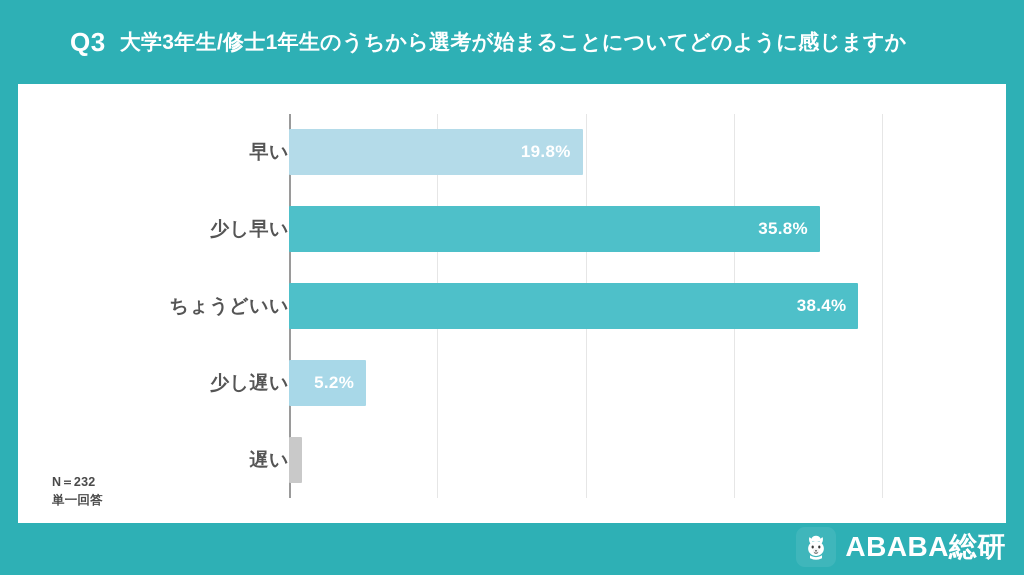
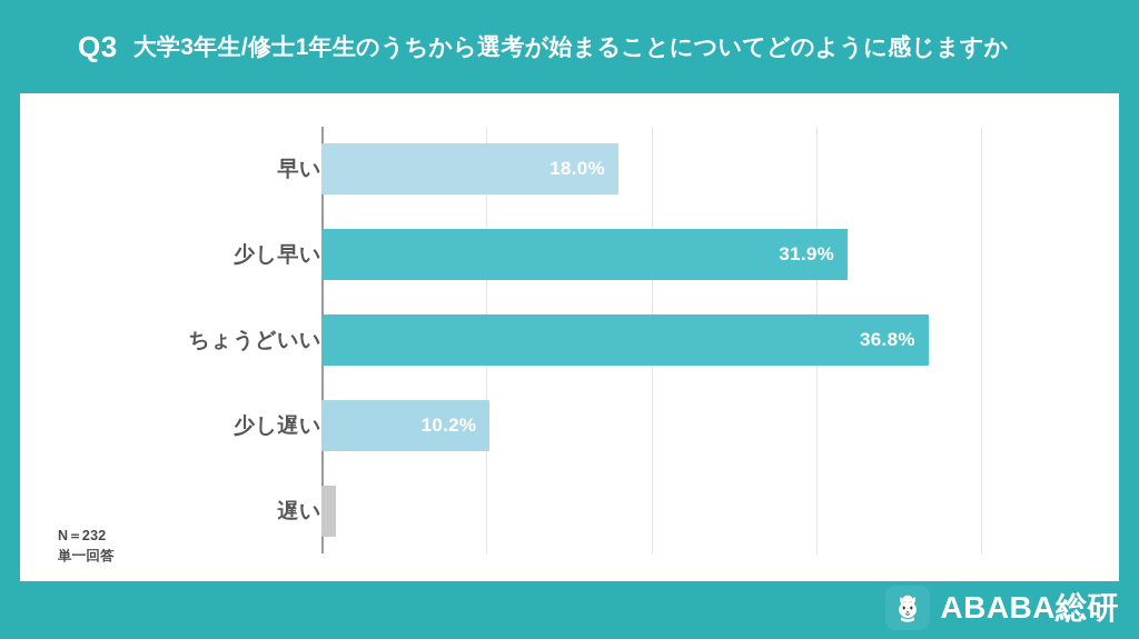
早い: 19.8% -> 18.0%
少し早い: 35.8% -> 31.9%
ちょうどいい: 38.4% -> 36.8%
少し遅い: 5.2% -> 10.2%
